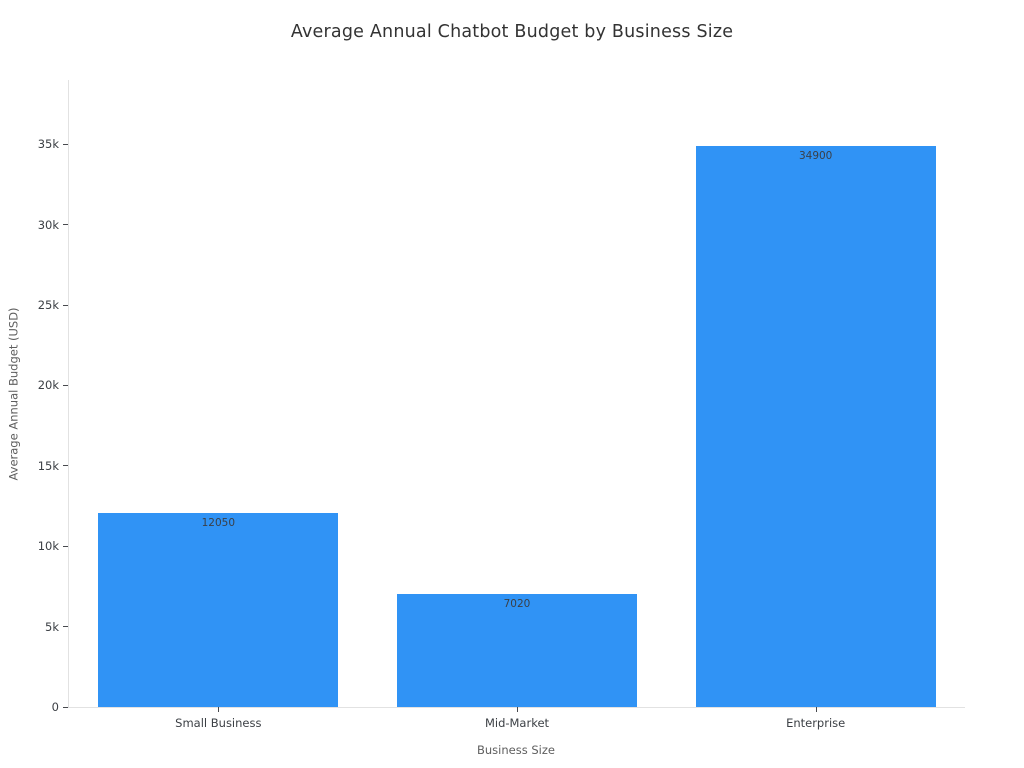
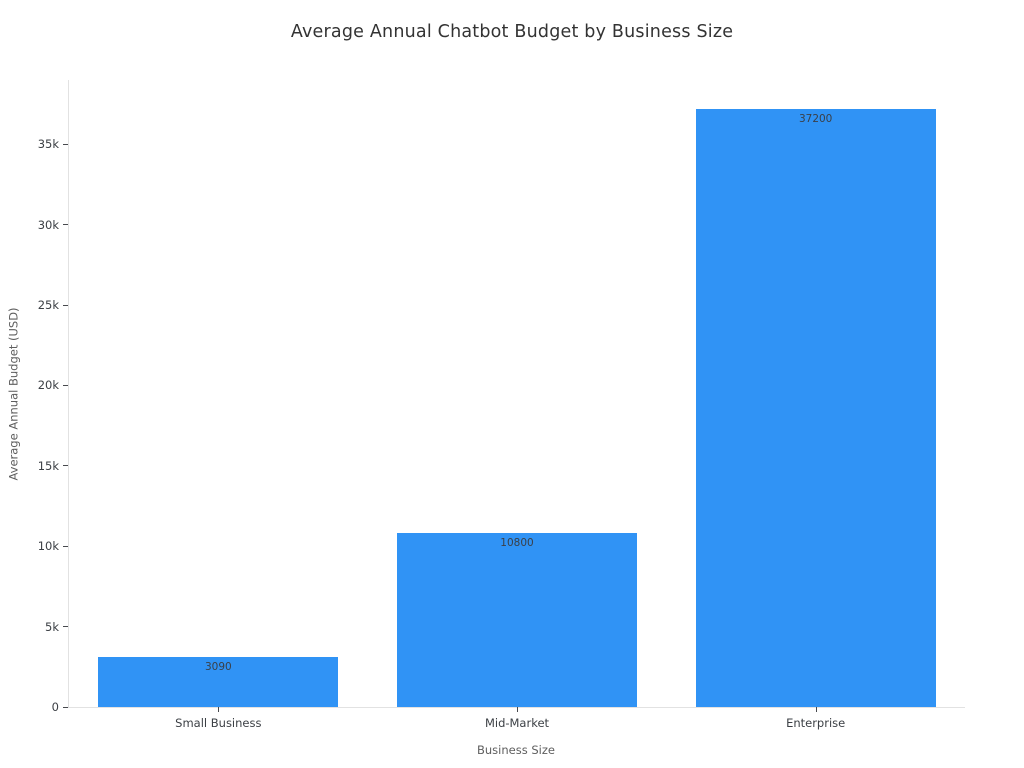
Small Business: 12050 -> 3090
Mid-Market: 7020 -> 10800
Enterprise: 34900 -> 37200
